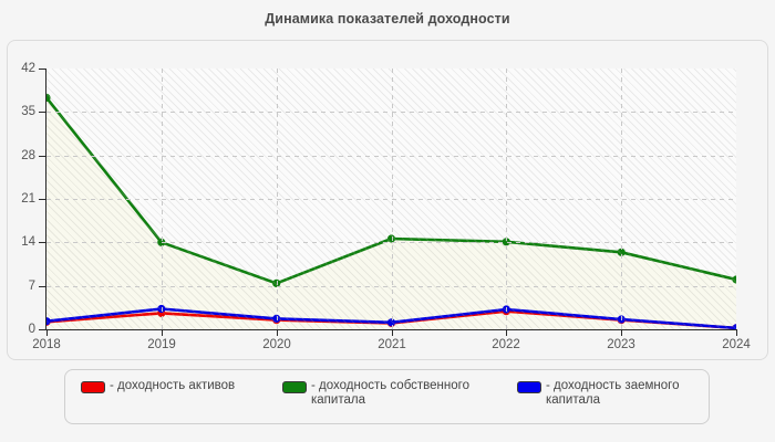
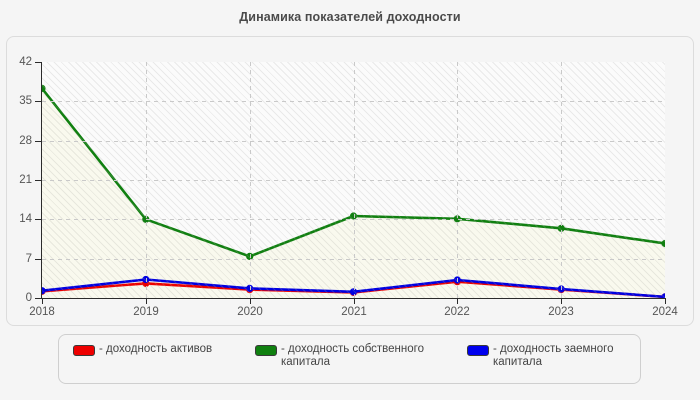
- доходность собственного капитала/2024: 8 -> 10
